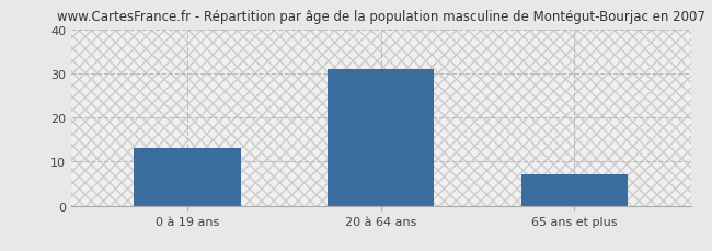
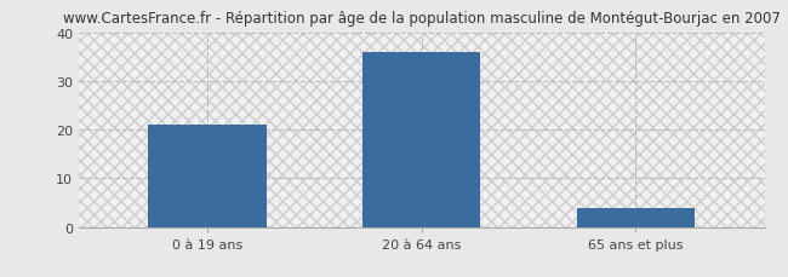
0 à 19 ans: 13 -> 21
20 à 64 ans: 31 -> 36
65 ans et plus: 7 -> 4
